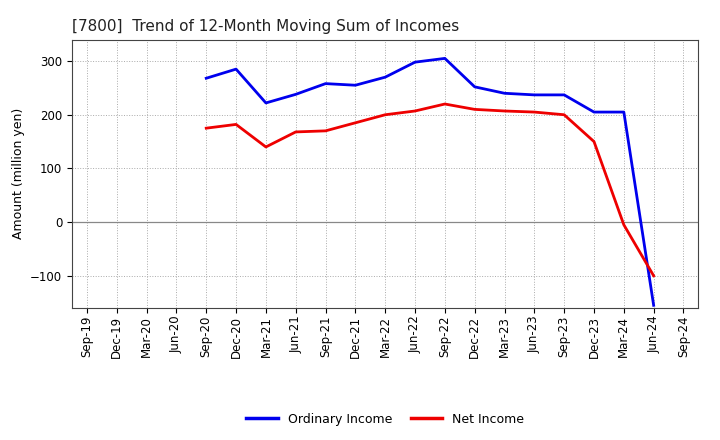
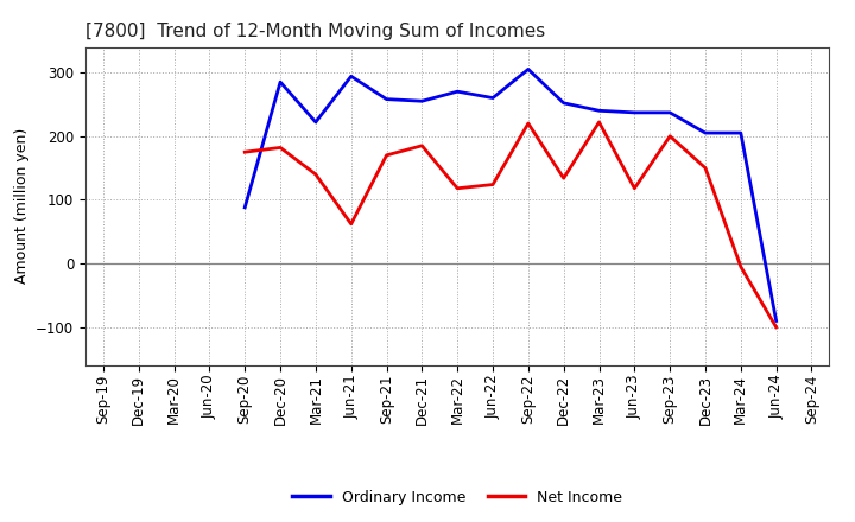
Ordinary Income/Sep-20: 268 -> 88
Ordinary Income/Jun-21: 238 -> 294
Net Income/Jun-21: 168 -> 62
Net Income/Mar-22: 200 -> 118
Ordinary Income/Jun-22: 298 -> 260
Net Income/Jun-22: 207 -> 124
Net Income/Dec-22: 210 -> 134
Net Income/Mar-23: 207 -> 222
Net Income/Jun-23: 205 -> 118
Ordinary Income/Jun-24: -155 -> -90
